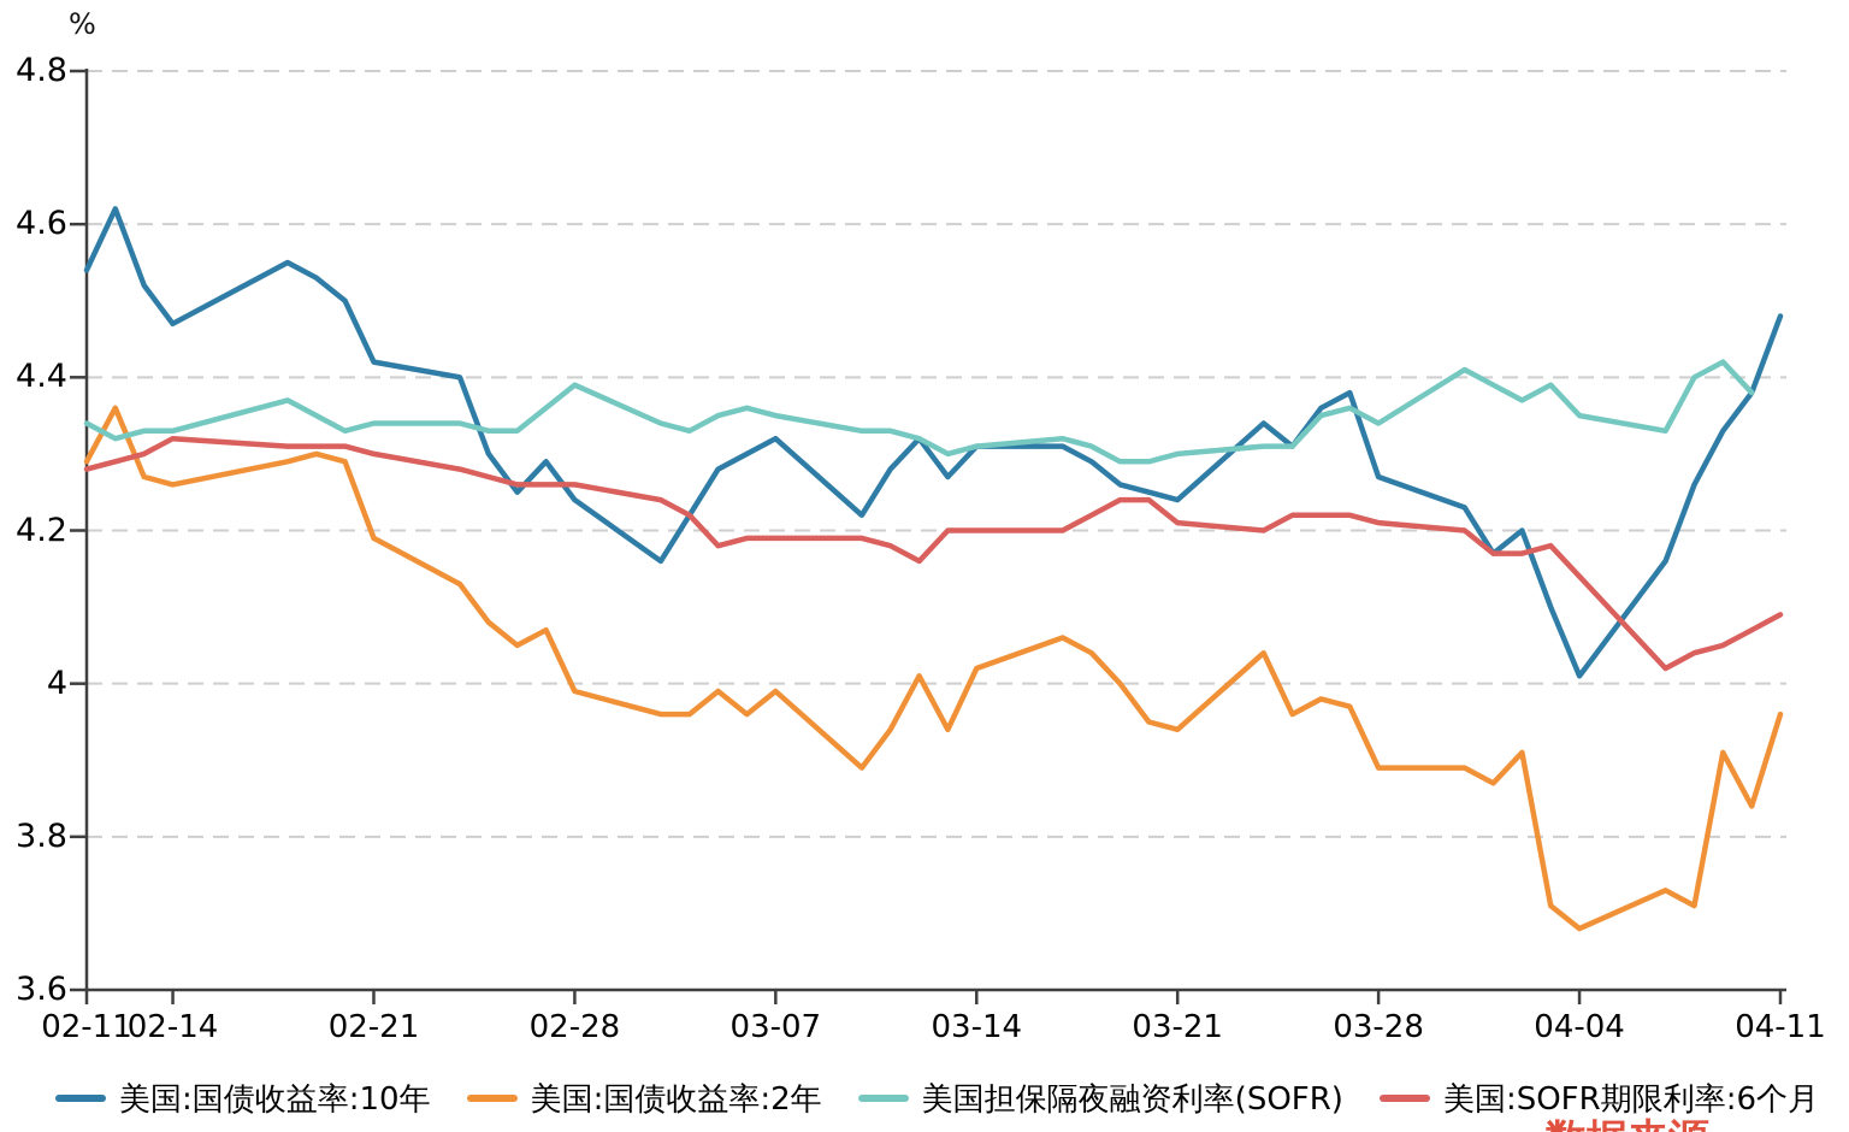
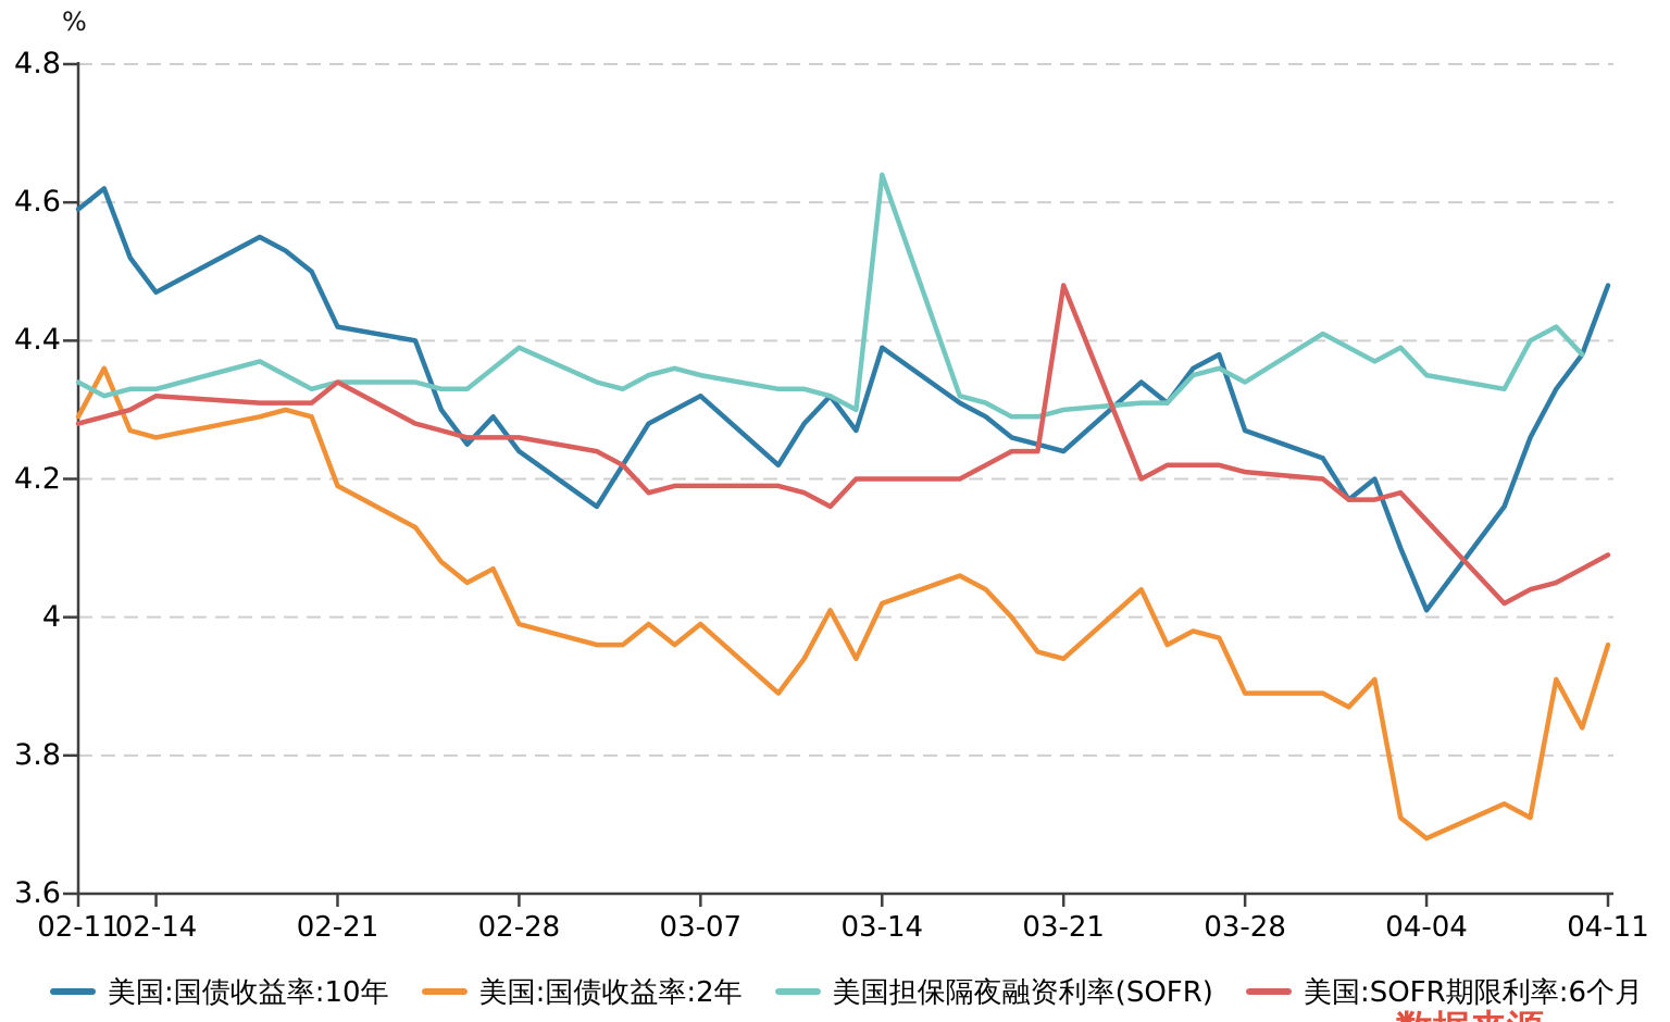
美国:国债收益率:10年/02-11: 4.54 -> 4.59
美国:SOFR期限利率:6个月/02-21: 4.30 -> 4.34
美国:国债收益率:10年/03-14: 4.31 -> 4.39
美国担保隔夜融资利率(SOFR)/03-14: 4.31 -> 4.64
美国:SOFR期限利率:6个月/03-21: 4.21 -> 4.48
